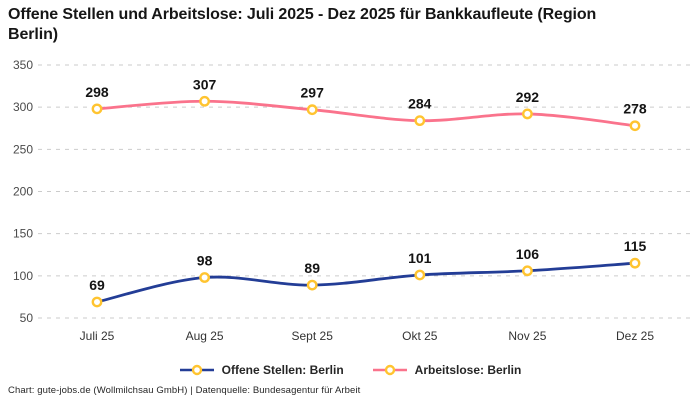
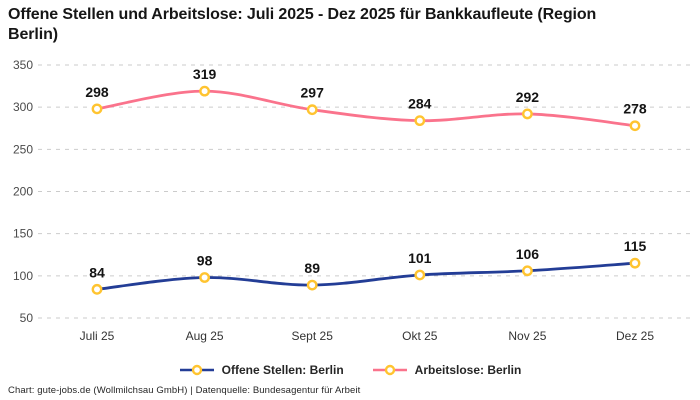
Offene Stellen: Berlin/Juli 25: 69 -> 84
Arbeitslose: Berlin/Aug 25: 307 -> 319
